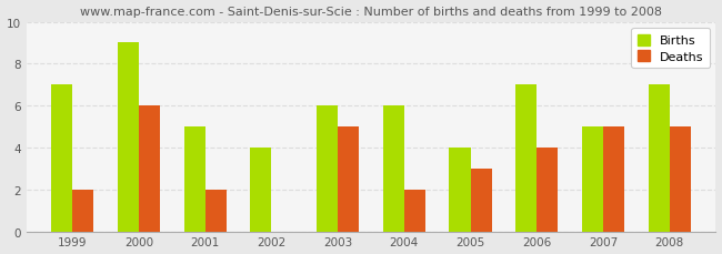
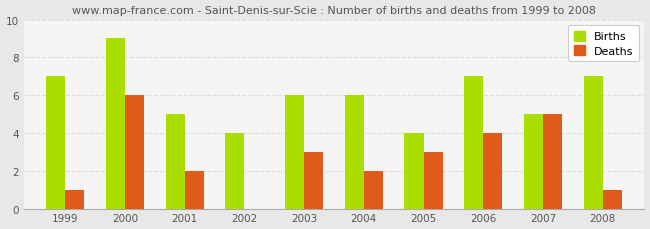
Deaths/1999: 2 -> 1
Deaths/2003: 5 -> 3
Deaths/2008: 5 -> 1
